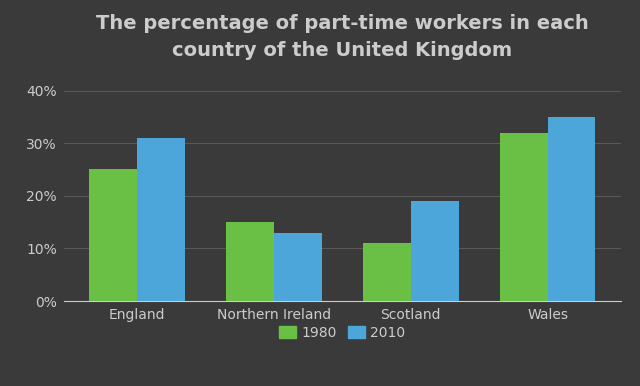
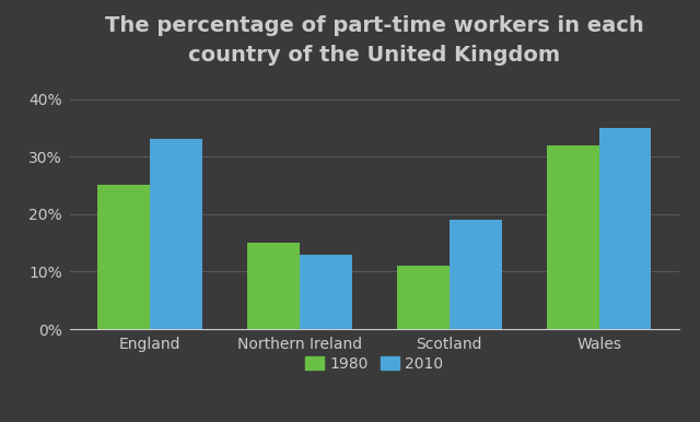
2010/England: 31% -> 33%
